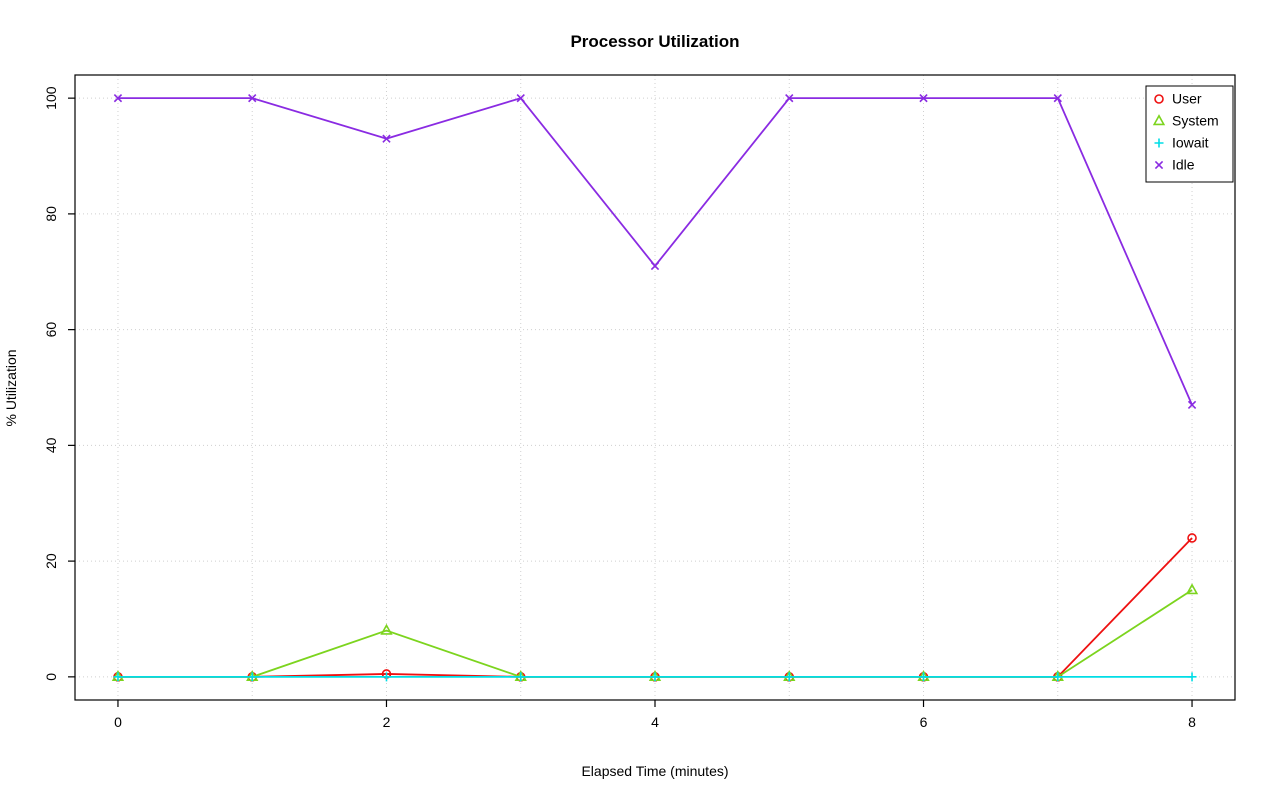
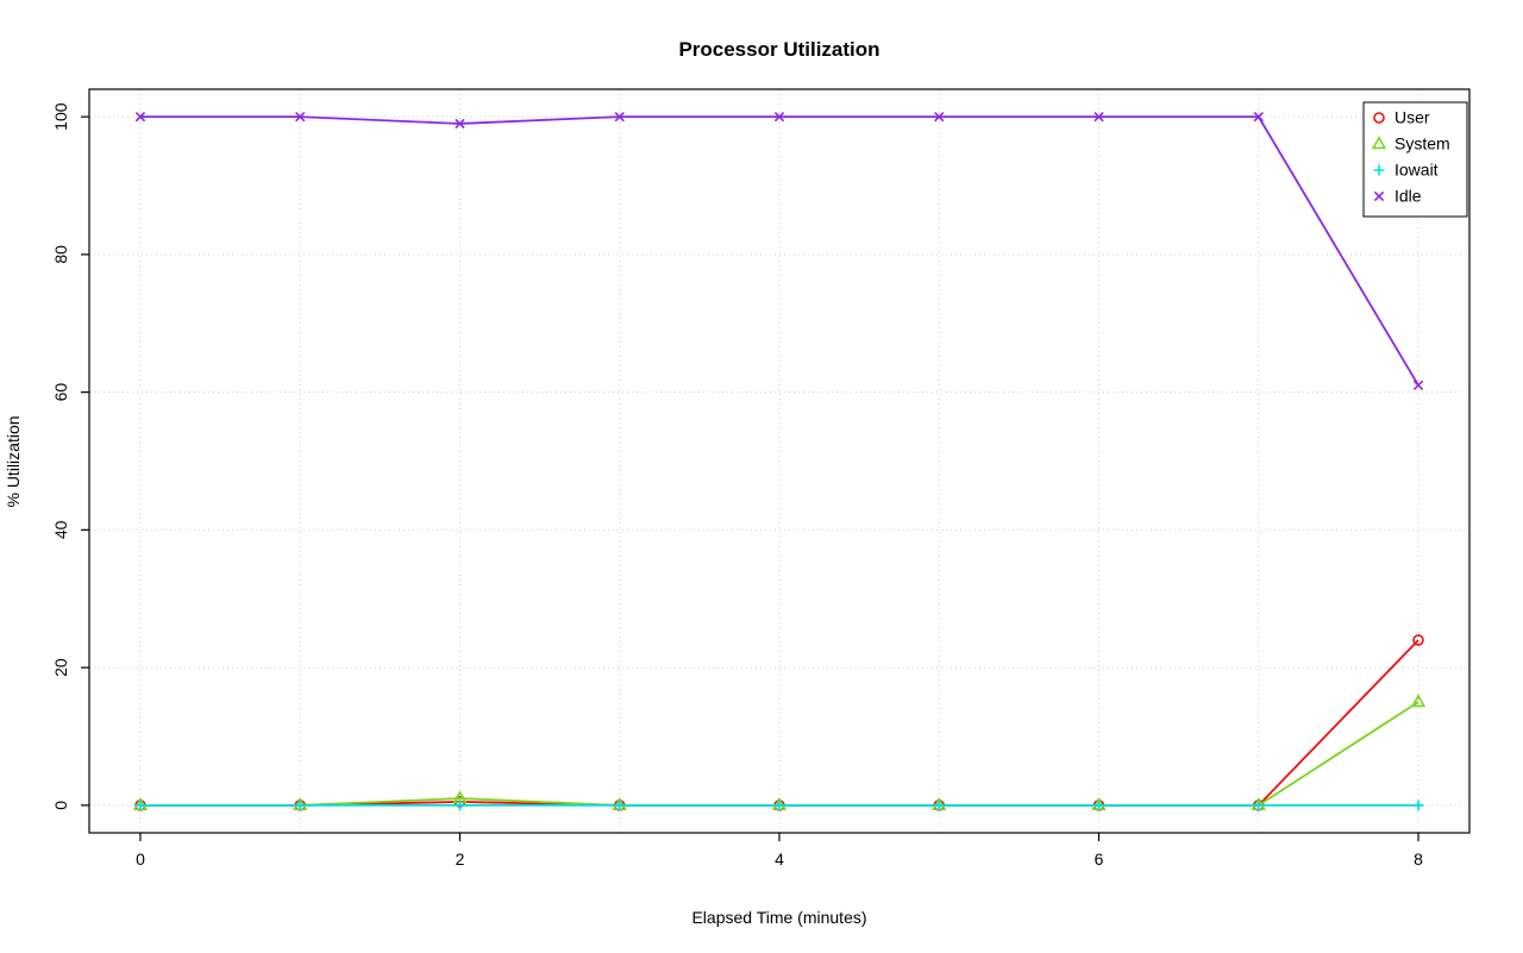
System/2: 8 -> 1
Idle/2: 93 -> 99
Idle/4: 71 -> 100
Idle/8: 47 -> 61
